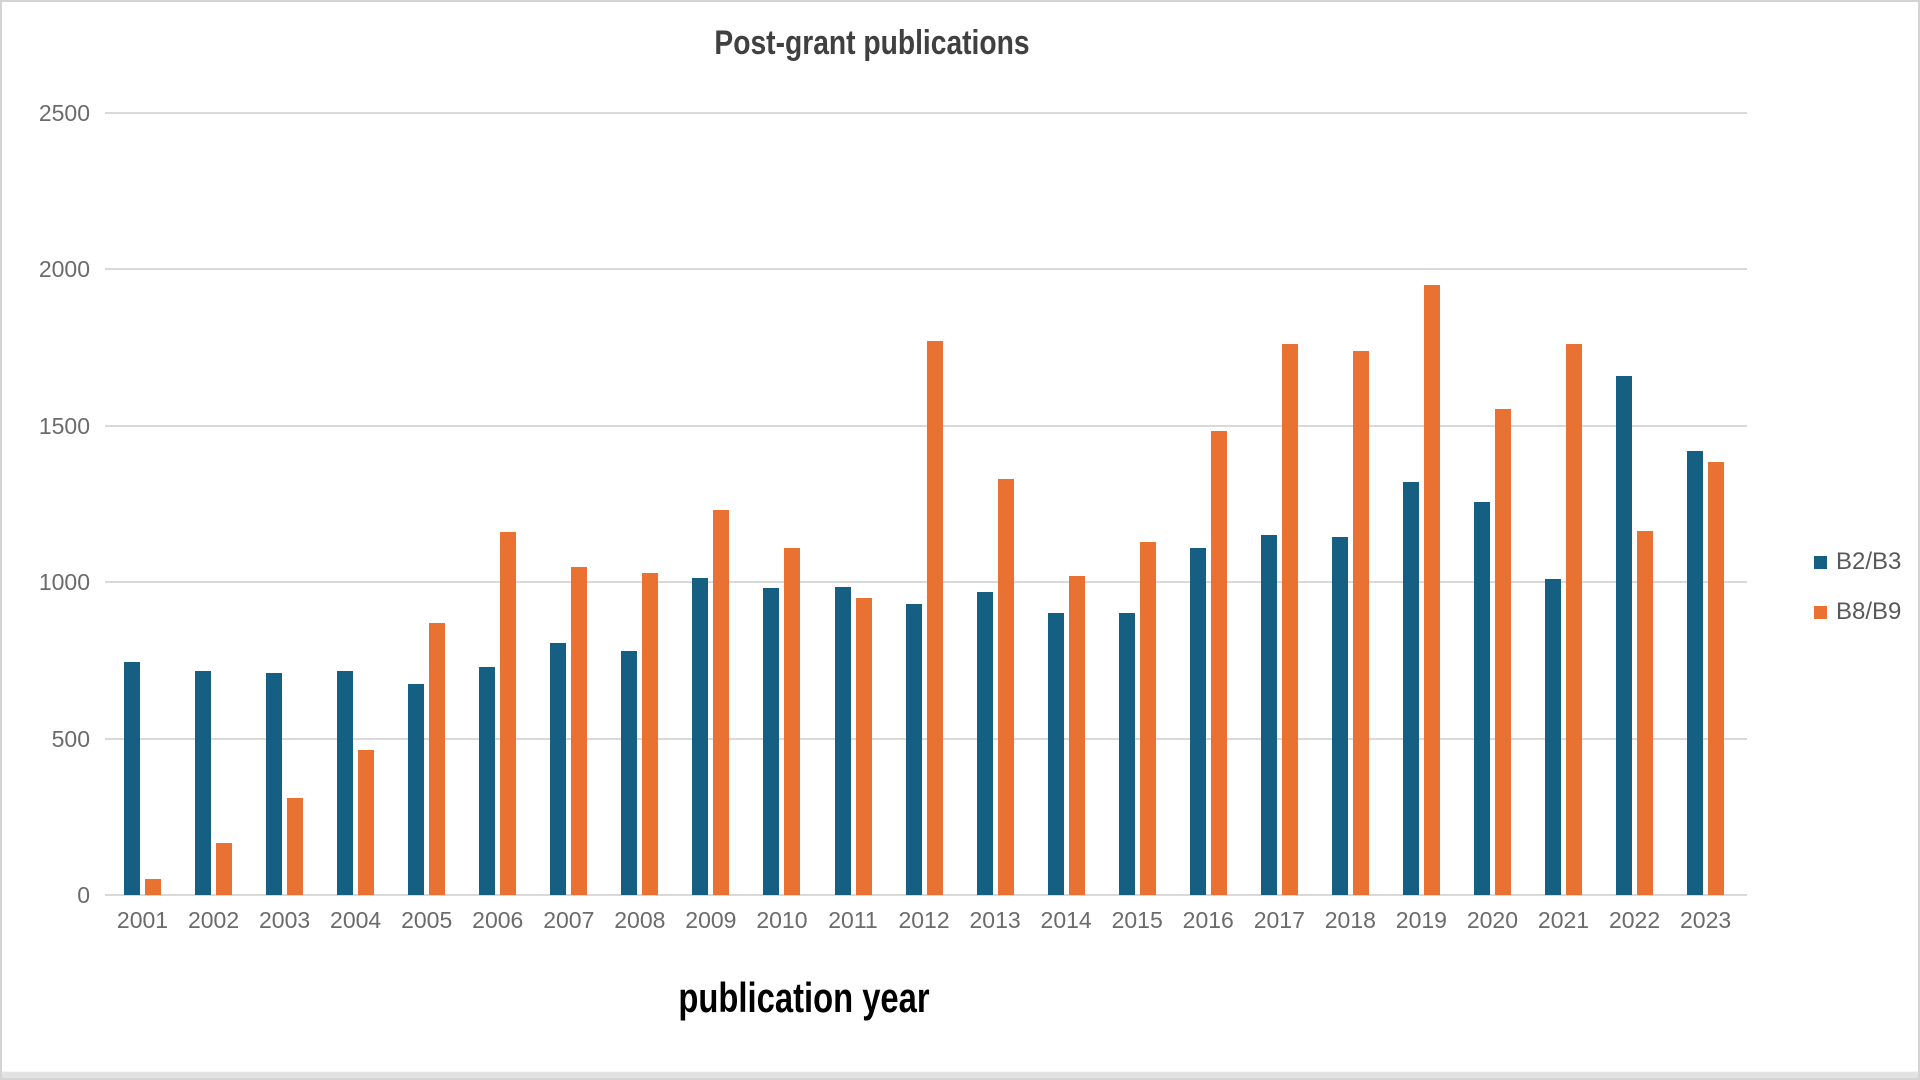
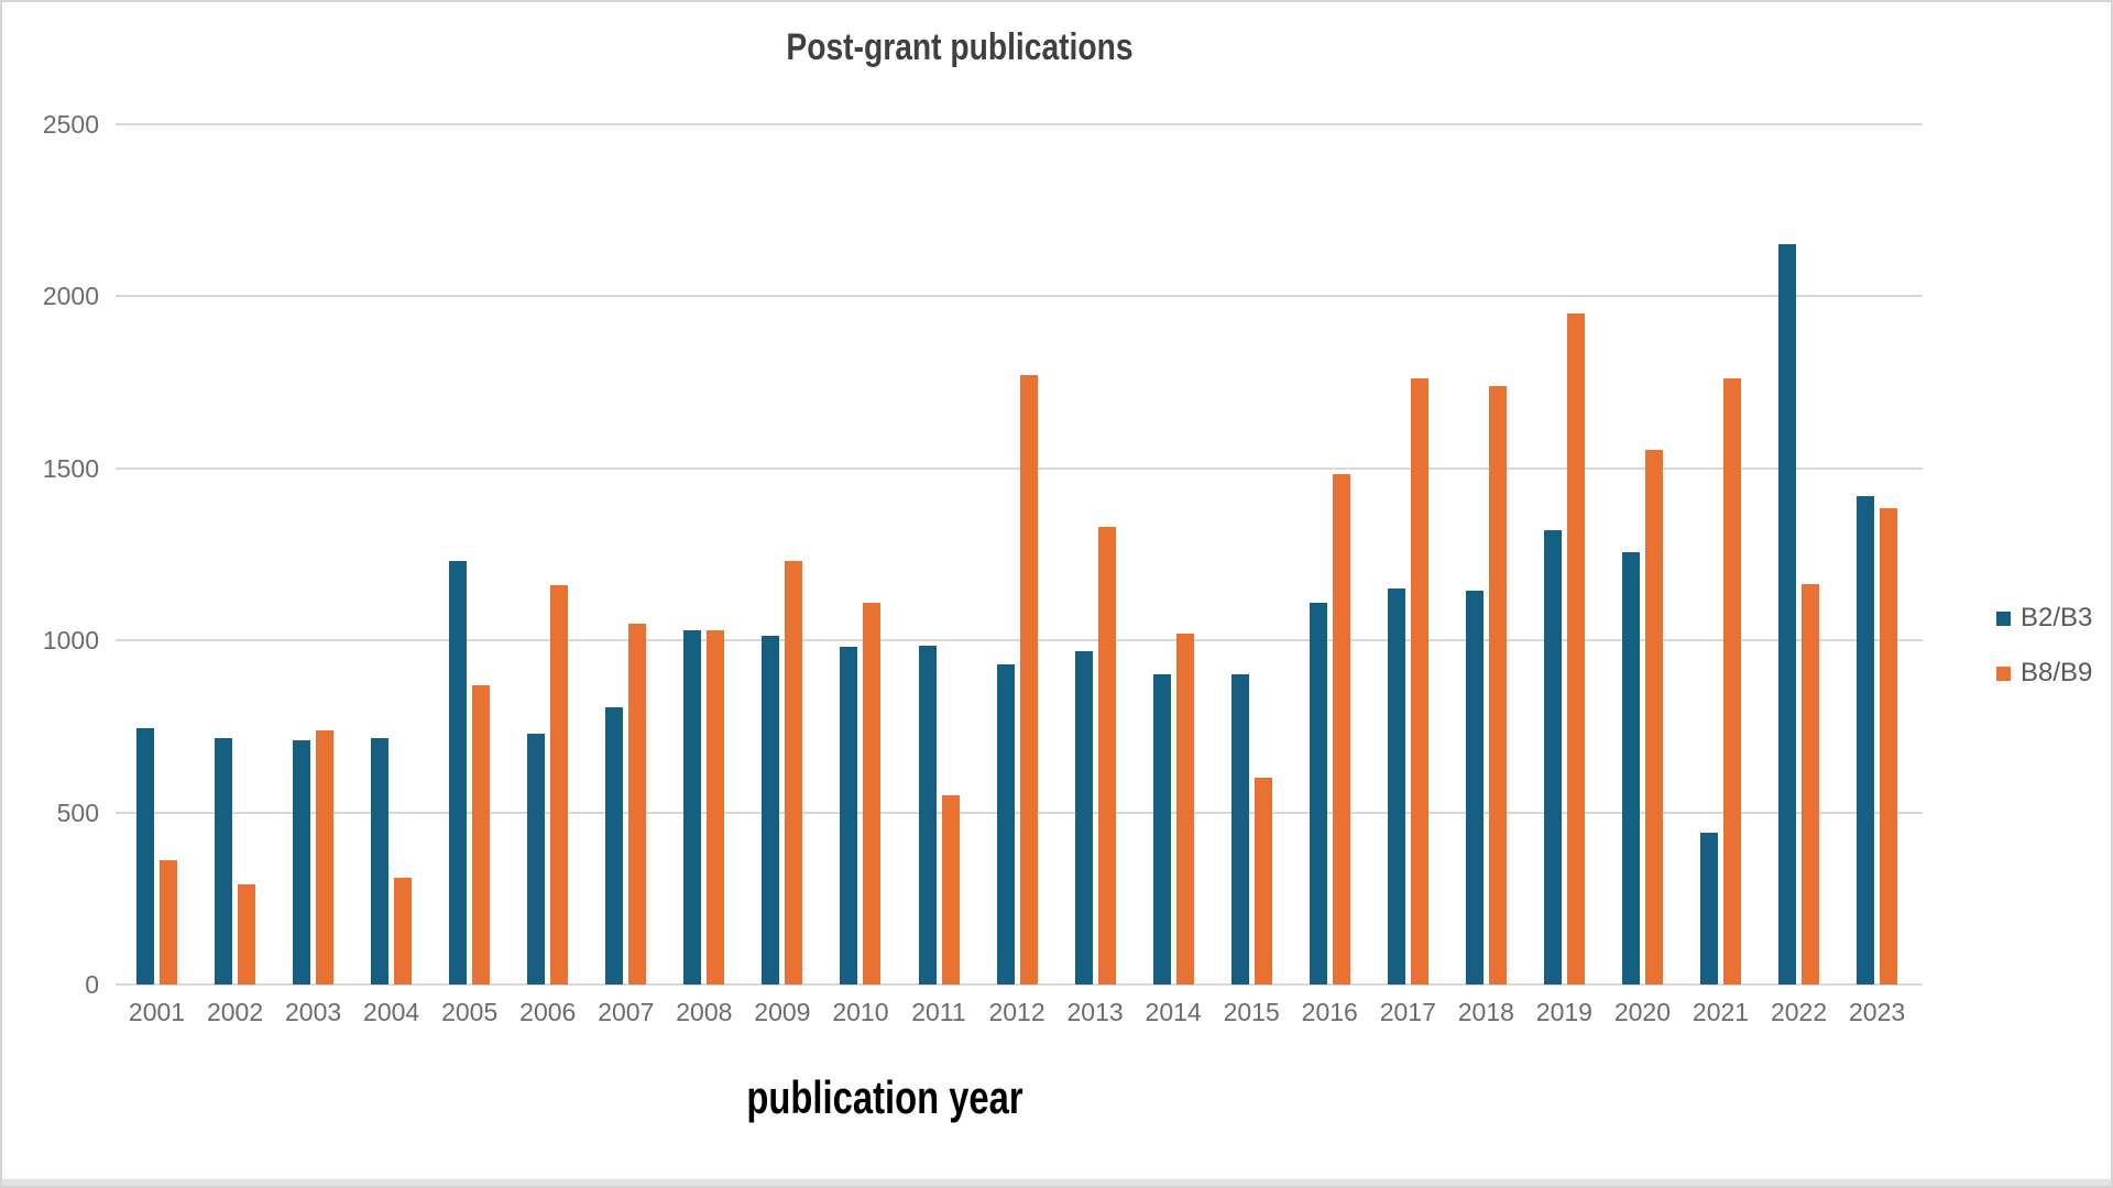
B8/B9/2001: 50 -> 360
B8/B9/2002: 160 -> 290
B8/B9/2003: 310 -> 740
B8/B9/2004: 460 -> 310
B2/B3/2005: 680 -> 1230
B2/B3/2008: 780 -> 1030
B8/B9/2011: 950 -> 550
B8/B9/2015: 1130 -> 600
B2/B3/2021: 1010 -> 440
B2/B3/2022: 1660 -> 2150
